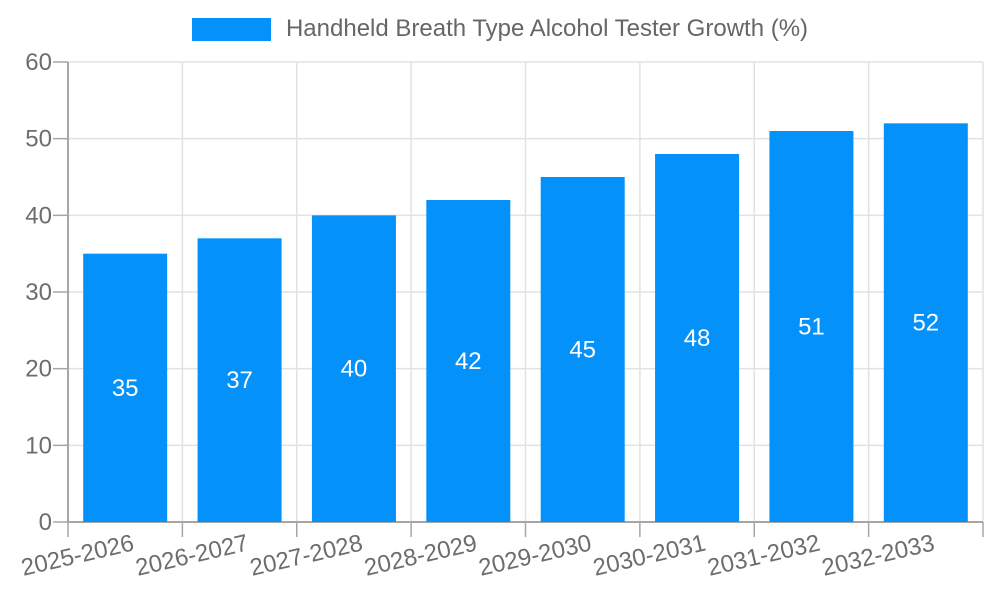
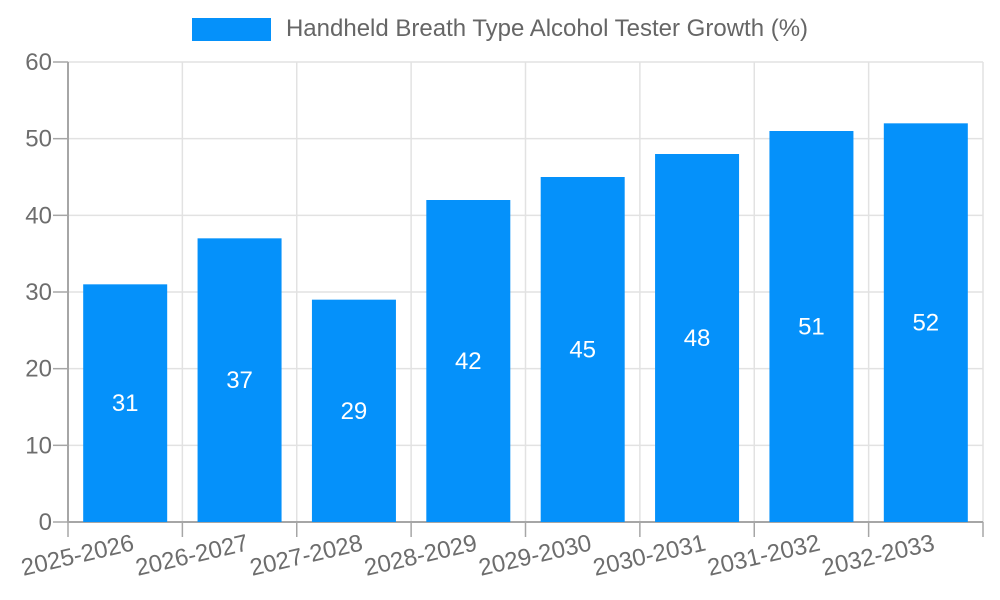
2025-2026: 35 -> 31
2027-2028: 40 -> 29
